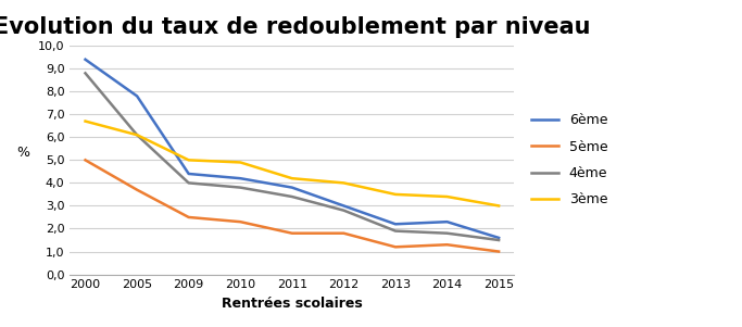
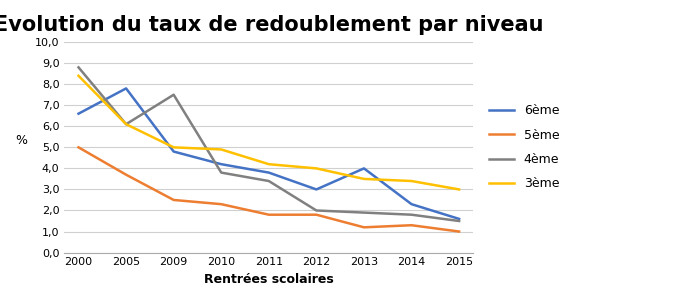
6ème/2000: 9,4 -> 6,6
3ème/2000: 6,7 -> 8,4
6ème/2009: 4,4 -> 4,8
4ème/2009: 4,0 -> 7,5
4ème/2012: 2,8 -> 2,0
6ème/2013: 2,2 -> 4,0
